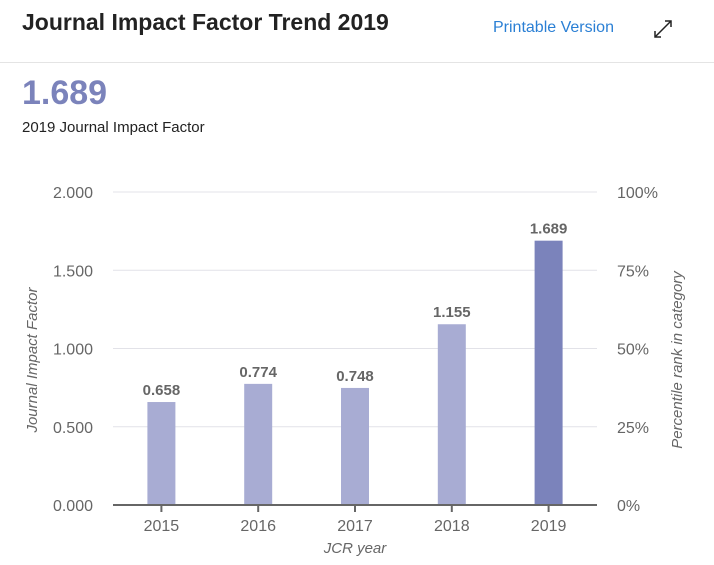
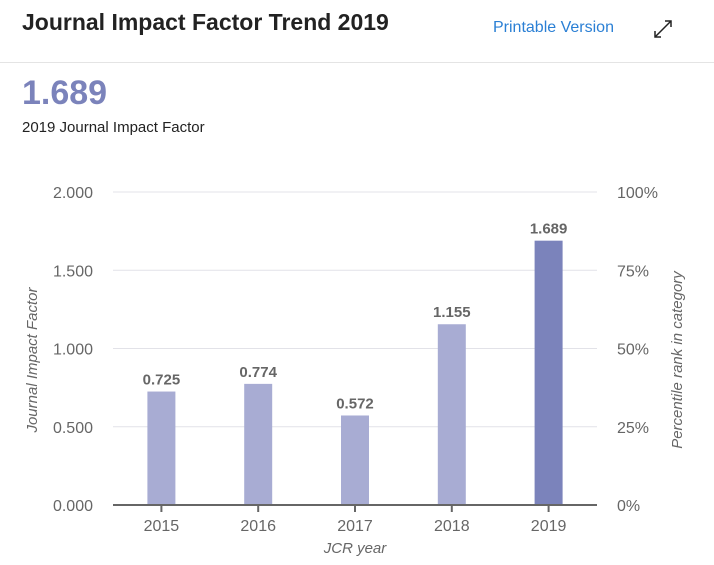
2015: 0.658 -> 0.725
2017: 0.748 -> 0.572
